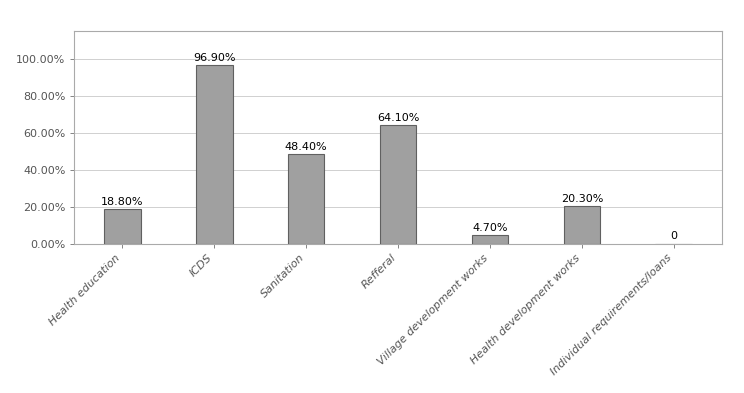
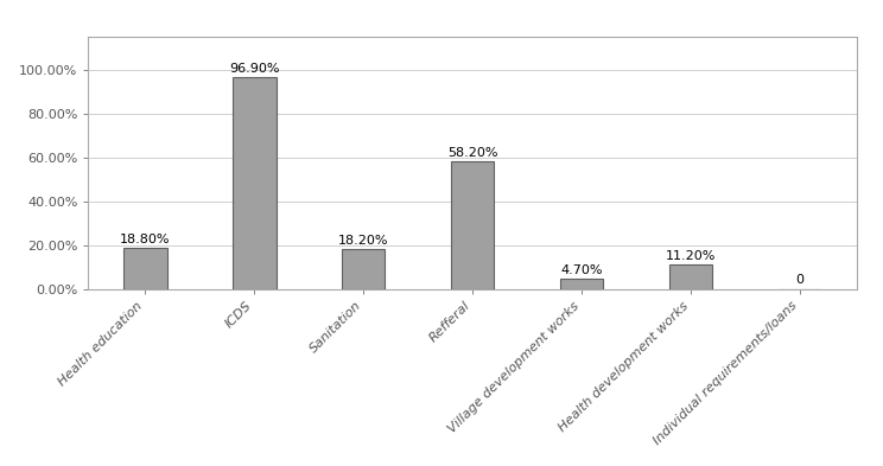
Sanitation: 48.40% -> 18.20%
Refferal: 64.10% -> 58.20%
Health development works: 20.30% -> 11.20%
